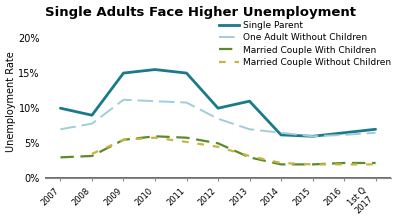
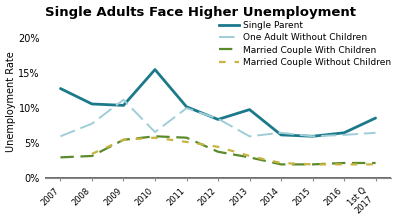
Single Parent/2007: 10.0% -> 12.8%
One Adult Without Children/2007: 7.0% -> 6.0%
Single Parent/2008: 9.0% -> 10.6%
Single Parent/2009: 15.0% -> 10.4%
One Adult Without Children/2010: 11.0% -> 6.6%
Single Parent/2011: 15.0% -> 10.2%
One Adult Without Children/2011: 10.8% -> 10.0%
Single Parent/2012: 10.0% -> 8.4%
Married Couple With Children/2012: 5.0% -> 3.8%
Single Parent/2013: 11.0% -> 9.8%
One Adult Without Children/2013: 7.0% -> 6.0%
Single Parent/1st Q 2017: 7.0% -> 8.6%
